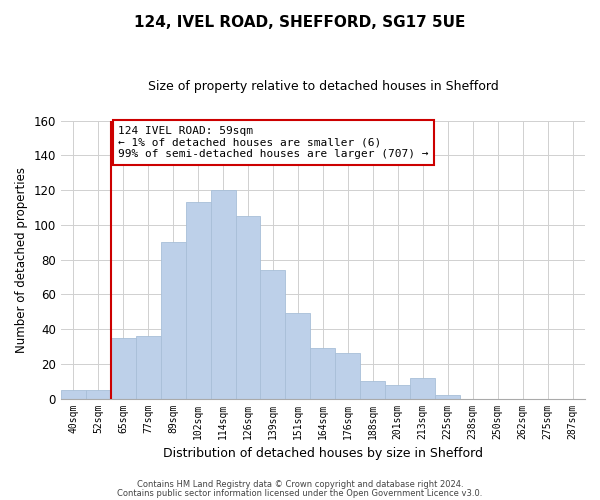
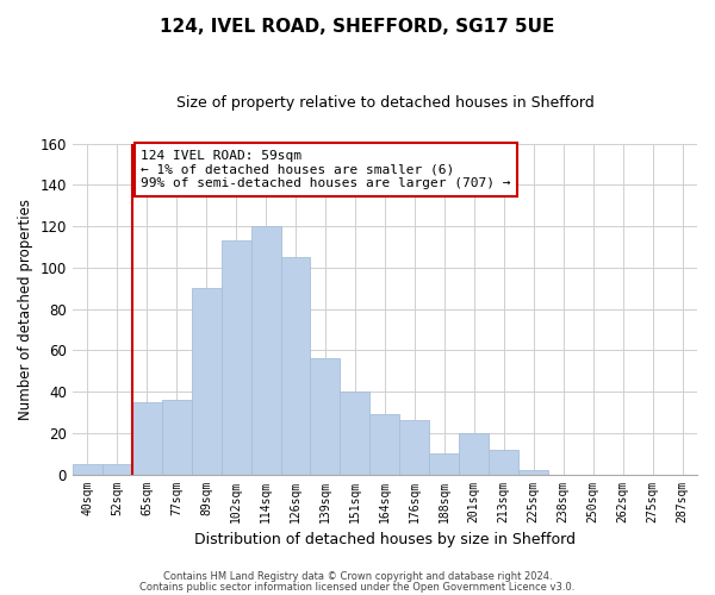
139sqm: 74 -> 56
151sqm: 49 -> 40
201sqm: 8 -> 20
